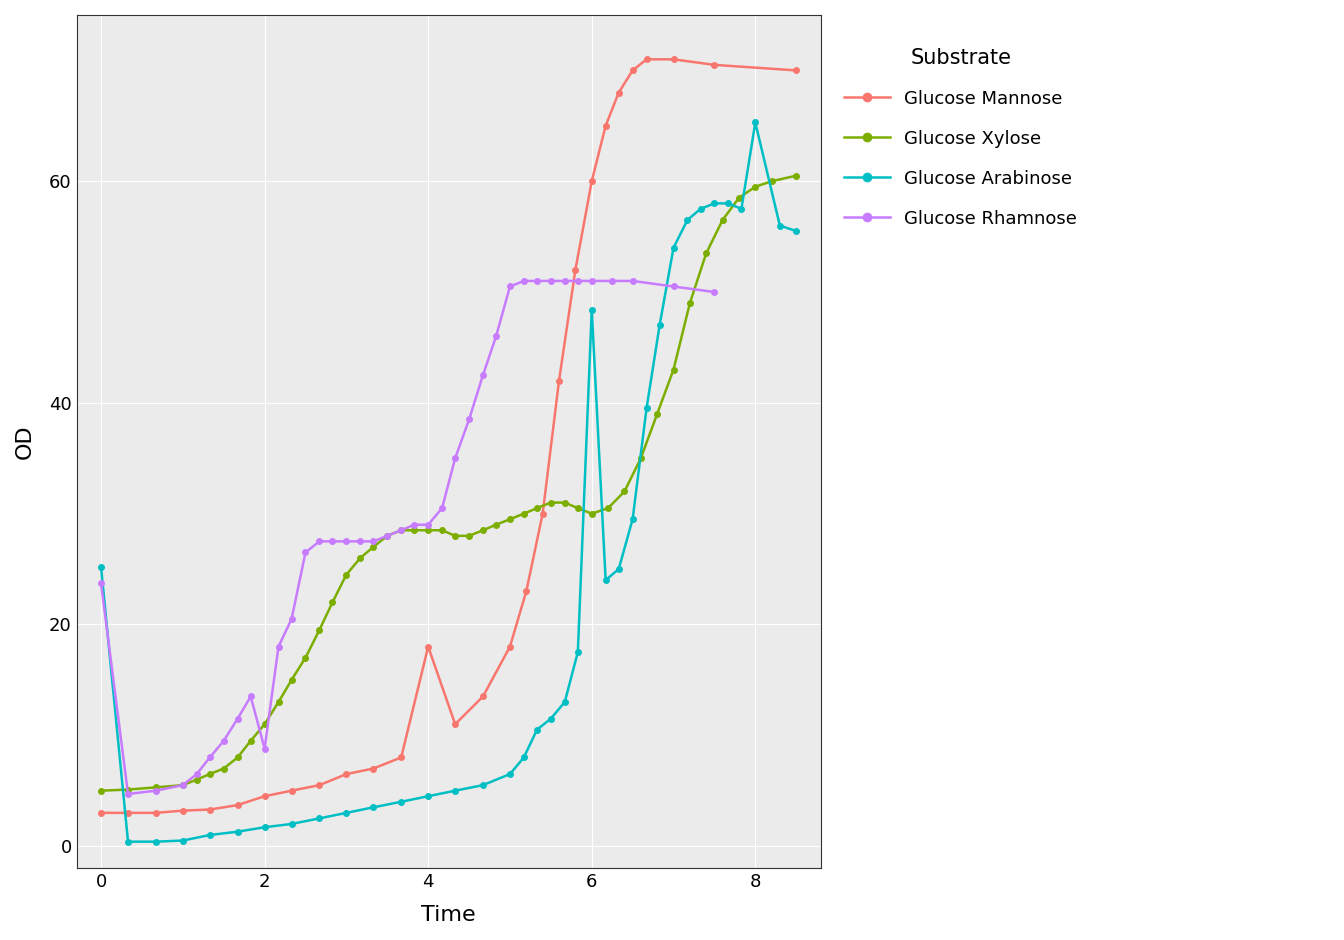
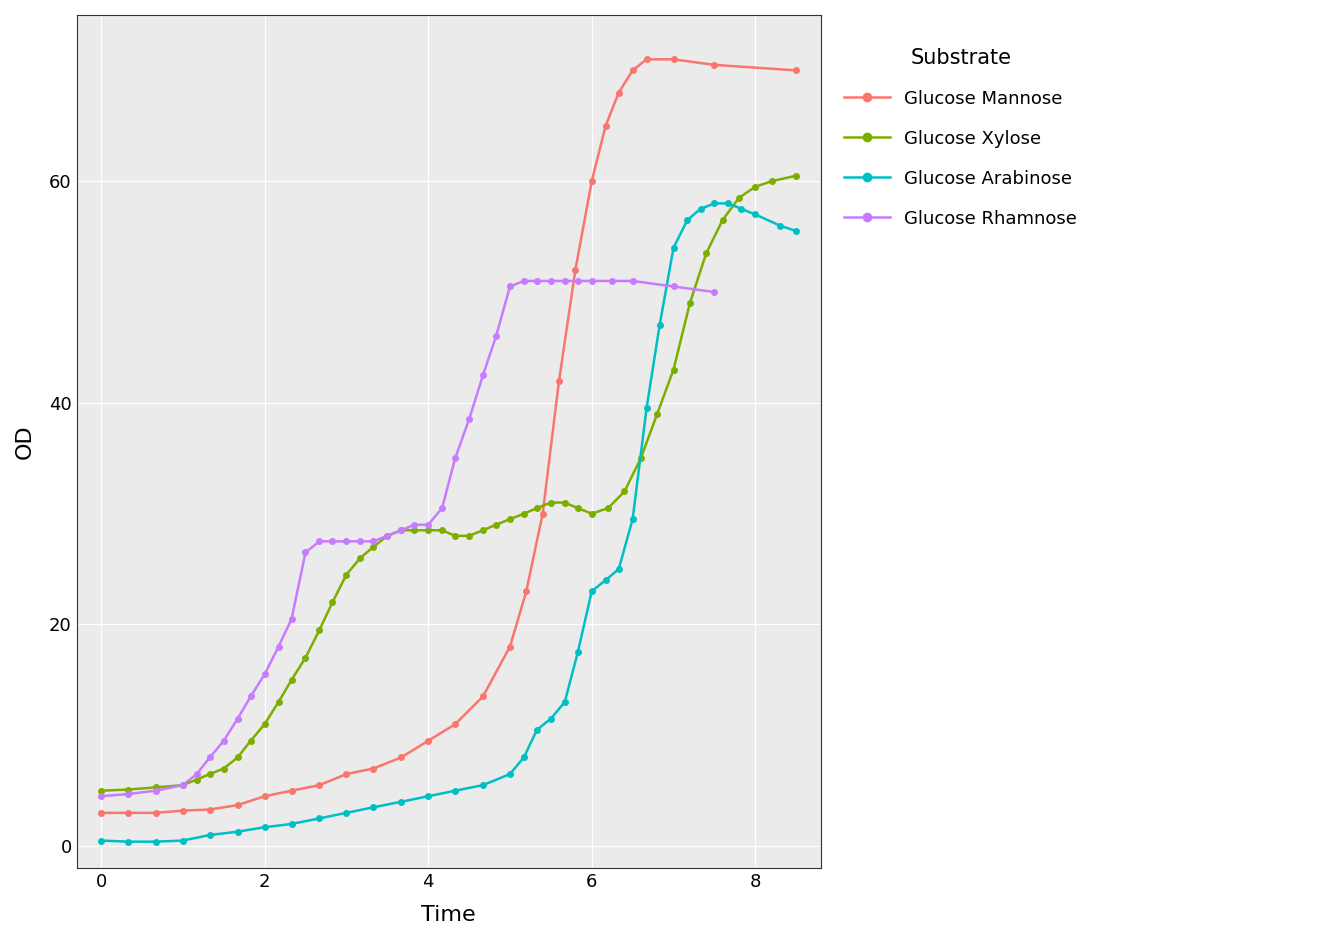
Glucose Arabinose/0: 25.2 -> 0.5
Glucose Rhamnose/0: 23.7 -> 4.5
Glucose Rhamnose/2: 8.8 -> 15.5
Glucose Mannose/4: 18.0 -> 9.5
Glucose Arabinose/6: 48.4 -> 23.0
Glucose Arabinose/8: 65.3 -> 57.0
